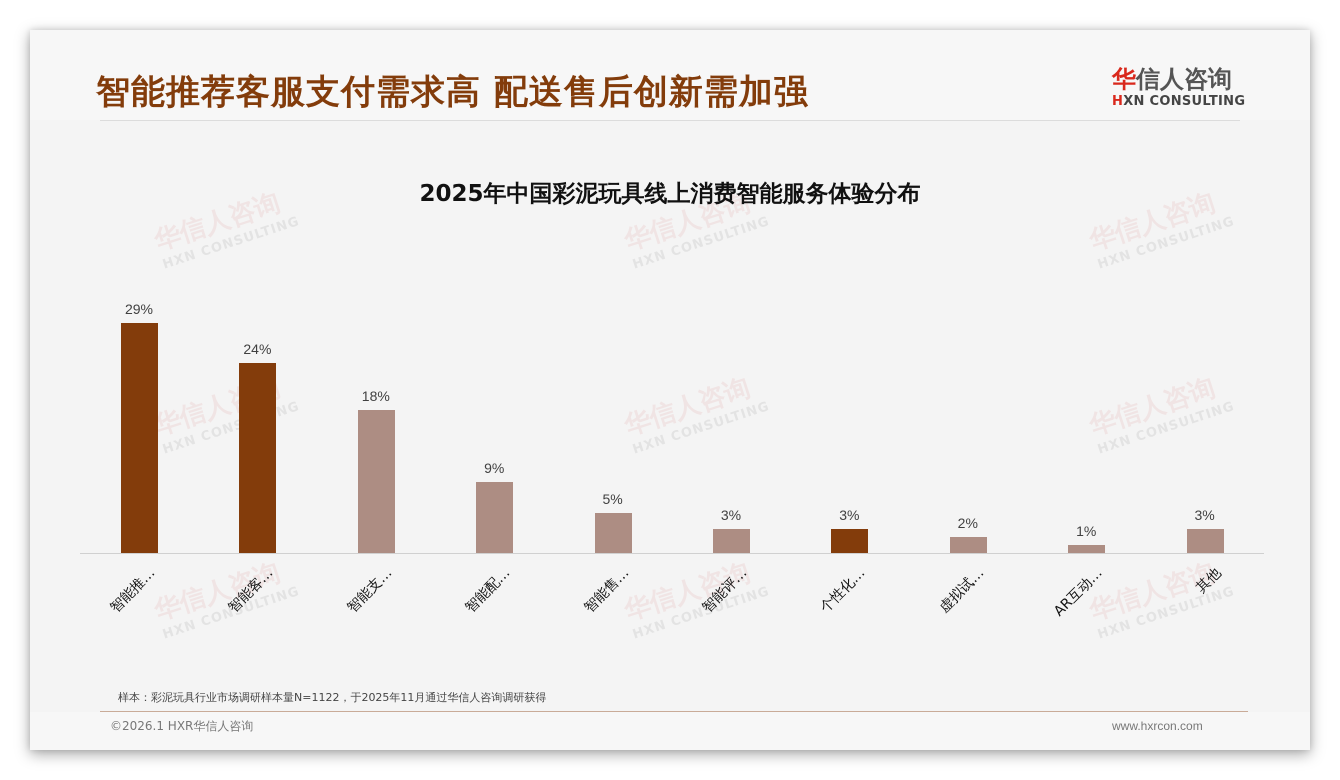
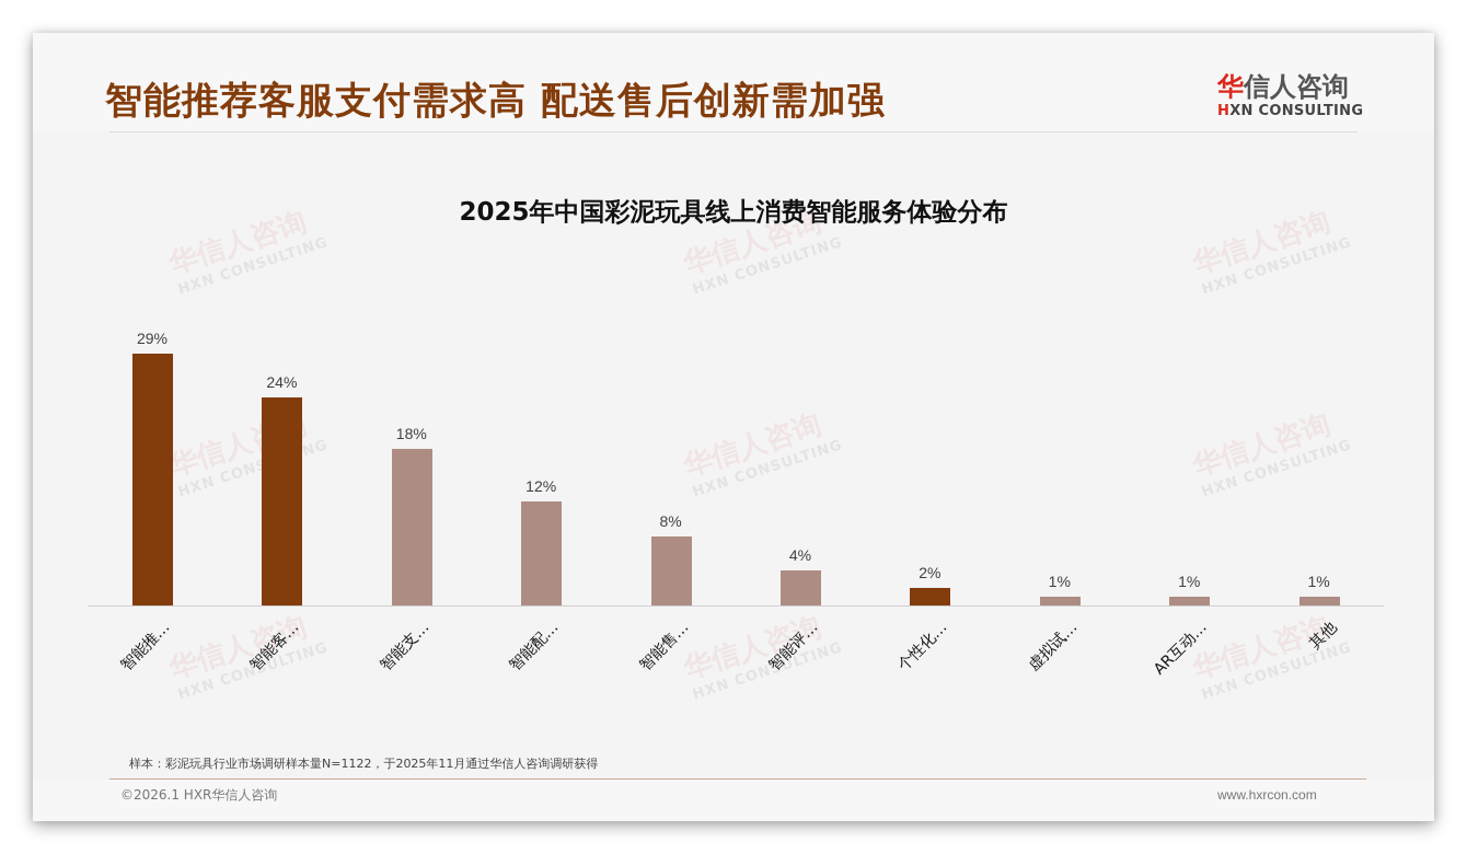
智能配…: 9% -> 12%
智能售…: 5% -> 8%
智能评…: 3% -> 4%
个性化…: 3% -> 2%
虚拟试…: 2% -> 1%
其他: 3% -> 1%
